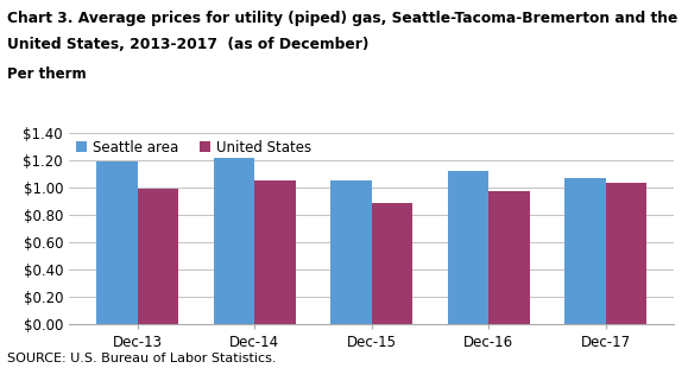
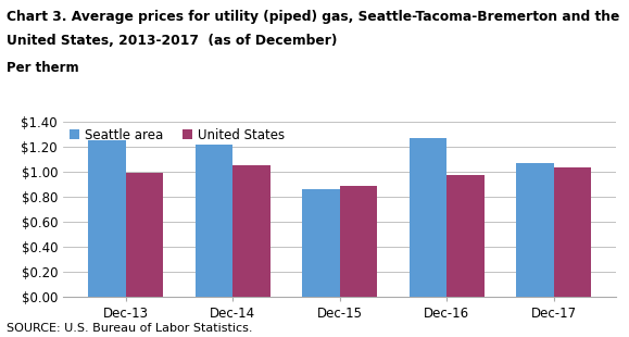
Seattle area/Dec-13: $1.19 -> $1.25
Seattle area/Dec-15: $1.05 -> $0.86
Seattle area/Dec-16: $1.12 -> $1.27
